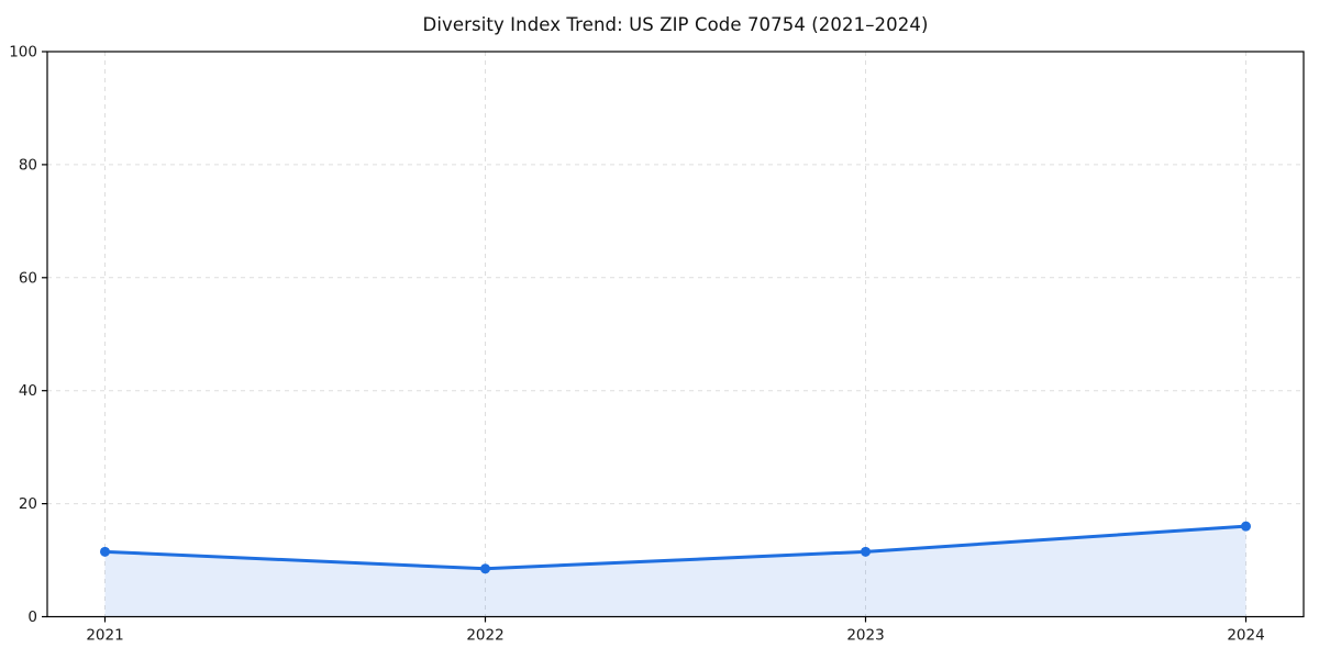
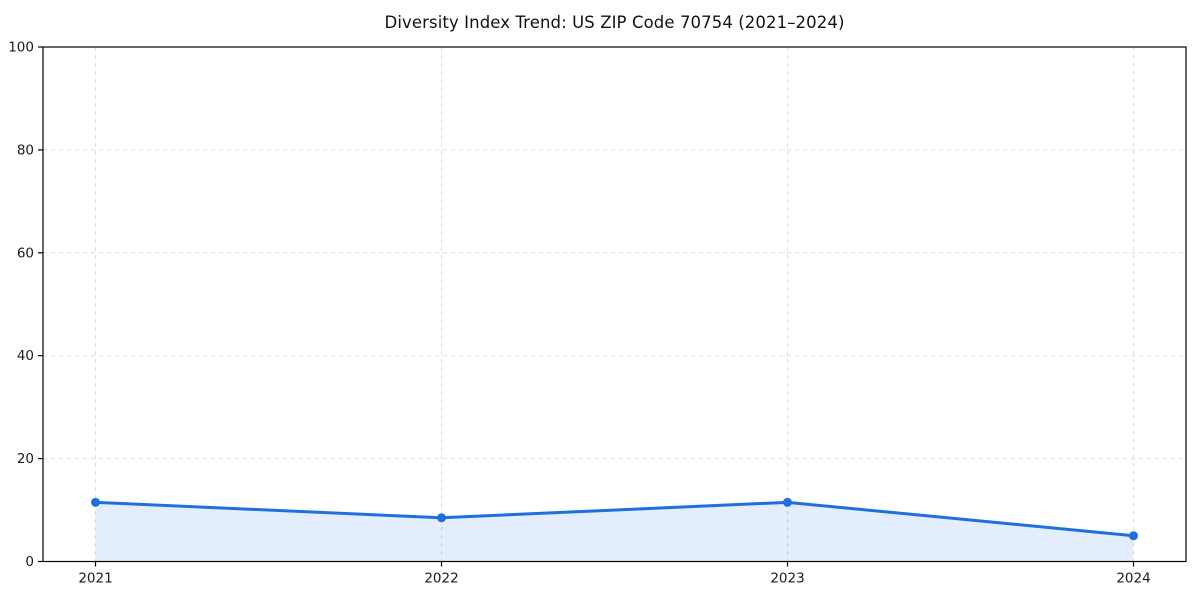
2024: 16 -> 5
